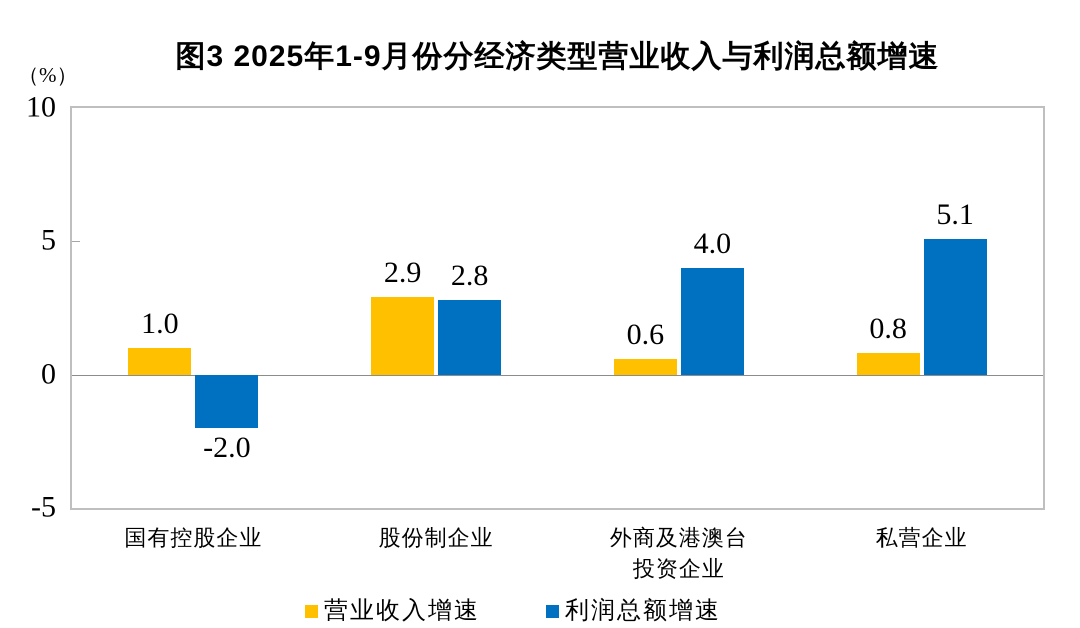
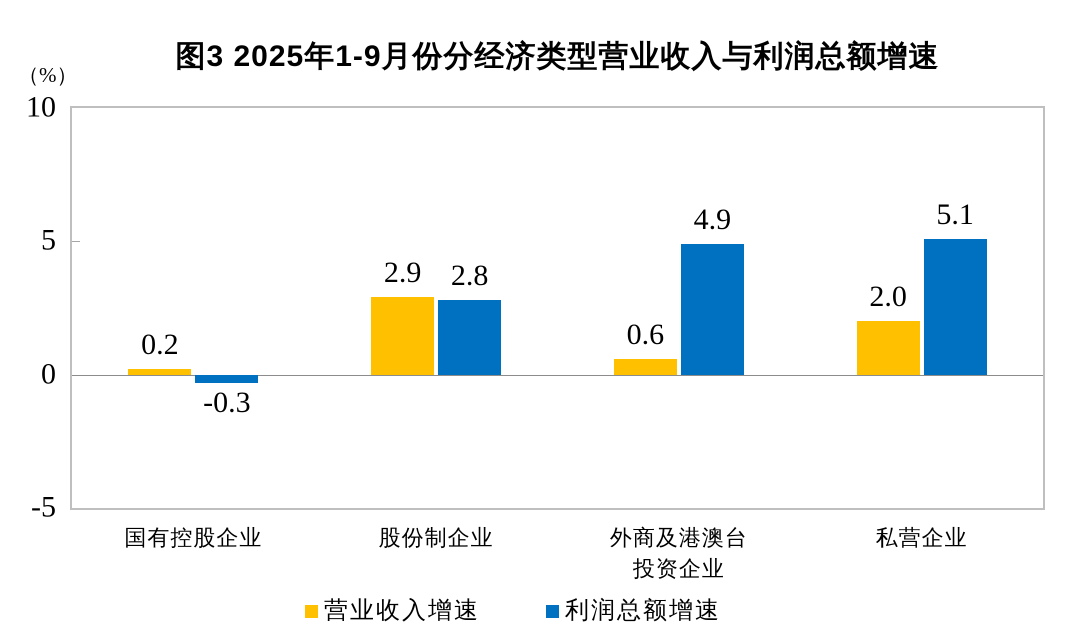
营业收入增速/国有控股企业: 1.0 -> 0.2
利润总额增速/国有控股企业: -2.0 -> -0.3
利润总额增速/外商及港澳台 投资企业: 4.0 -> 4.9
营业收入增速/私营企业: 0.8 -> 2.0
